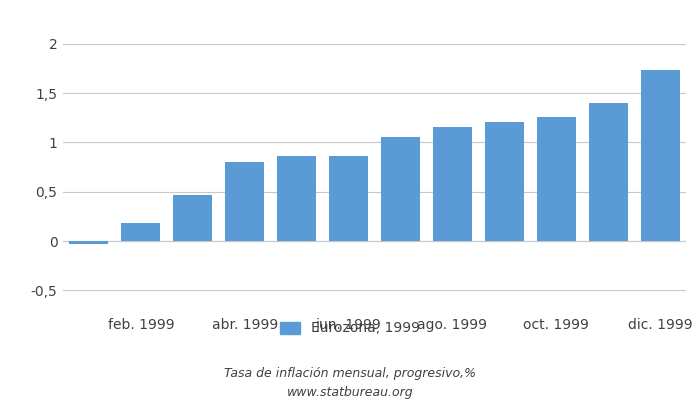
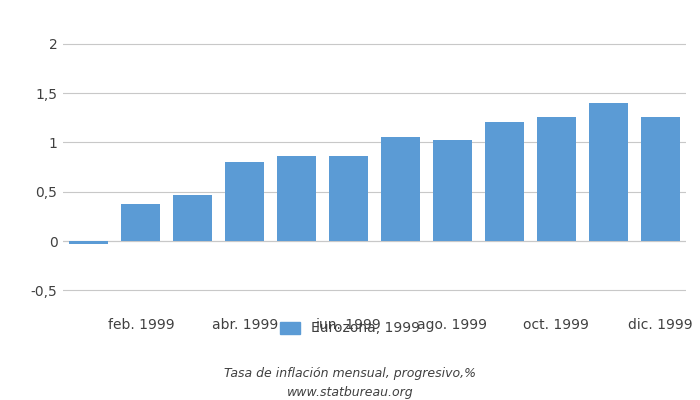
feb. 1999: 0,18 -> 0,38
ago. 1999: 1,16 -> 1,02
dic. 1999: 1,73 -> 1,26
